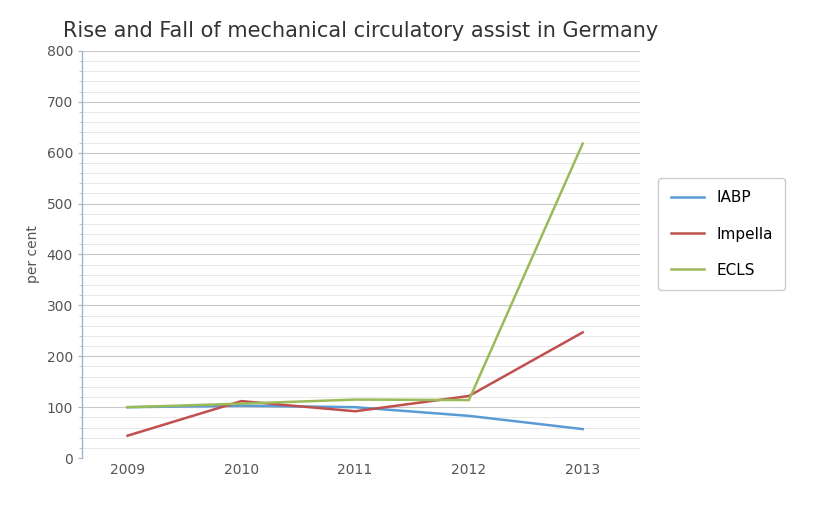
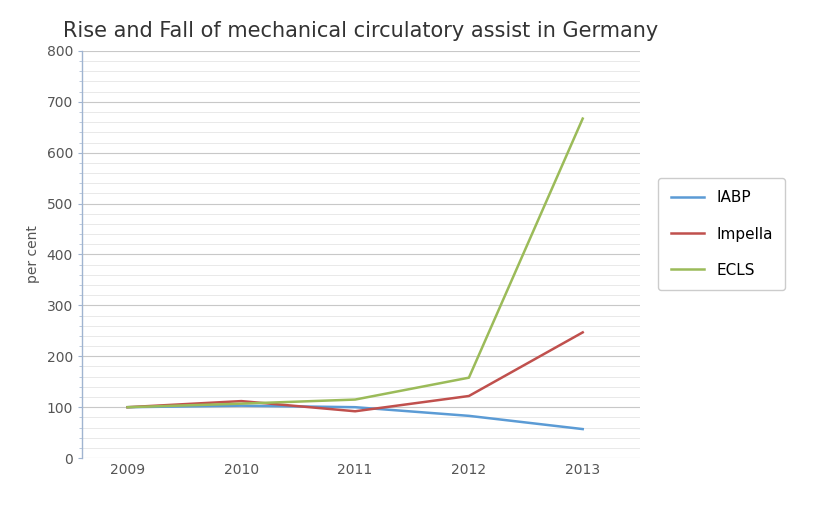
Impella/2009: 44 -> 100
ECLS/2012: 114 -> 158
ECLS/2013: 618 -> 667
